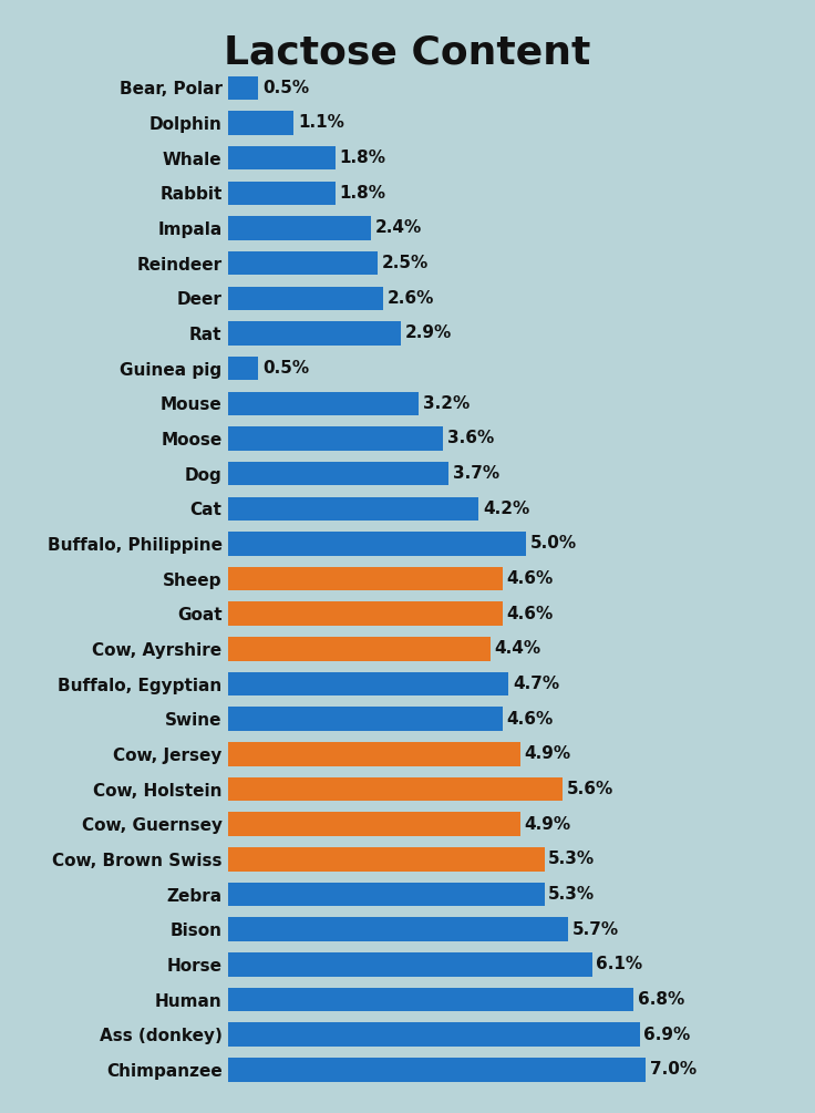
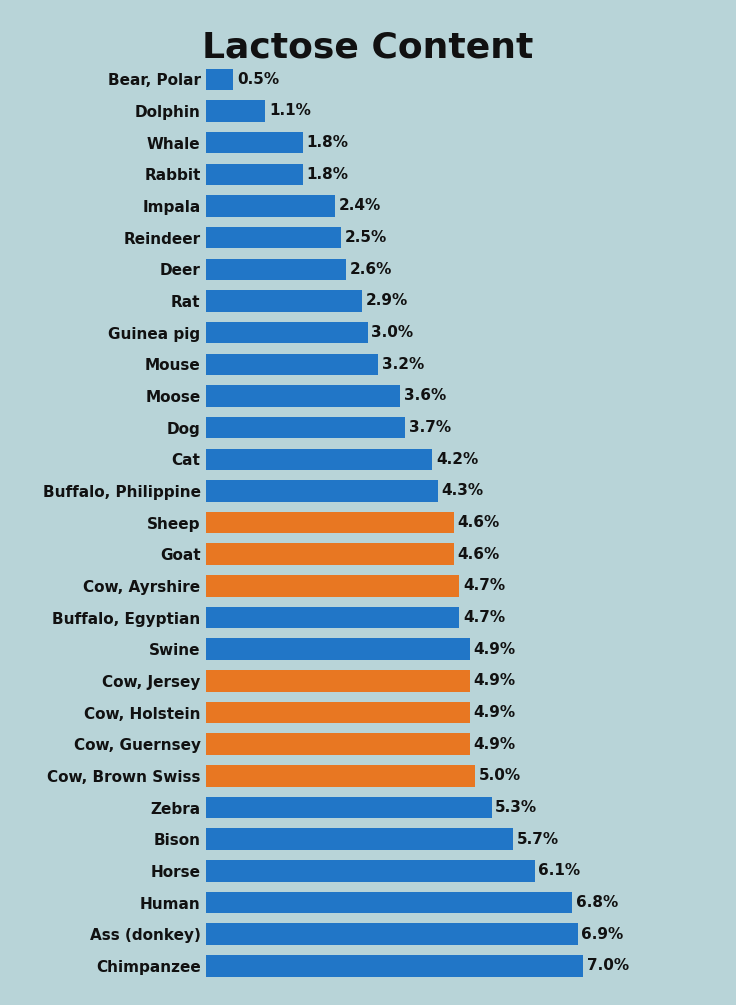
Guinea pig: 0.5% -> 3.0%
Buffalo, Philippine: 5.0% -> 4.3%
Cow, Ayrshire: 4.4% -> 4.7%
Swine: 4.6% -> 4.9%
Cow, Holstein: 5.6% -> 4.9%
Cow, Brown Swiss: 5.3% -> 5.0%
